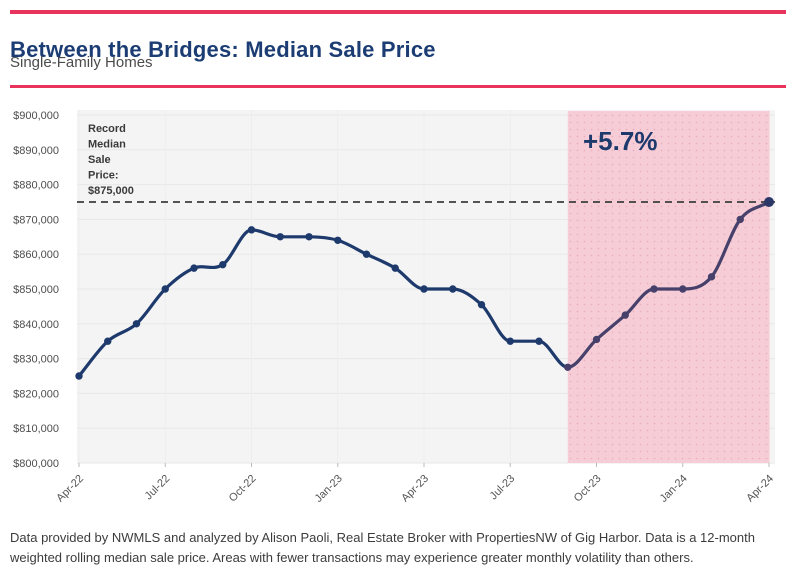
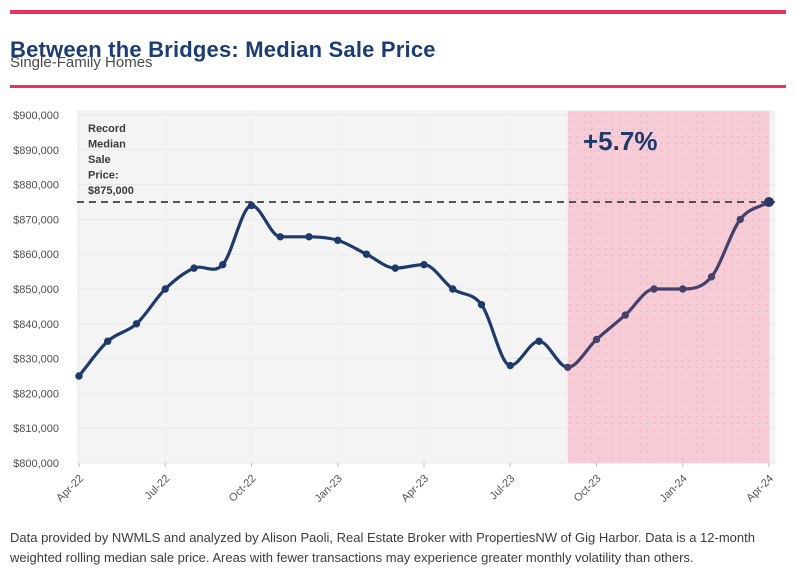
Oct-22: $867000 -> $874000
Apr-23: $850000 -> $857000
Jul-23: $835000 -> $828000
